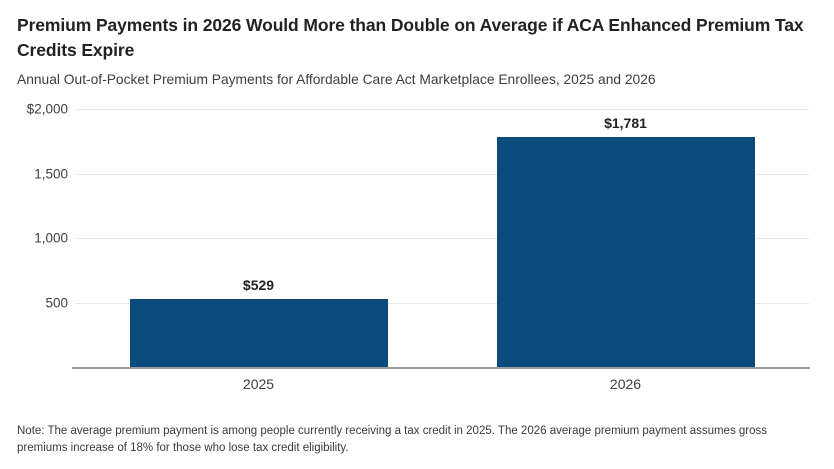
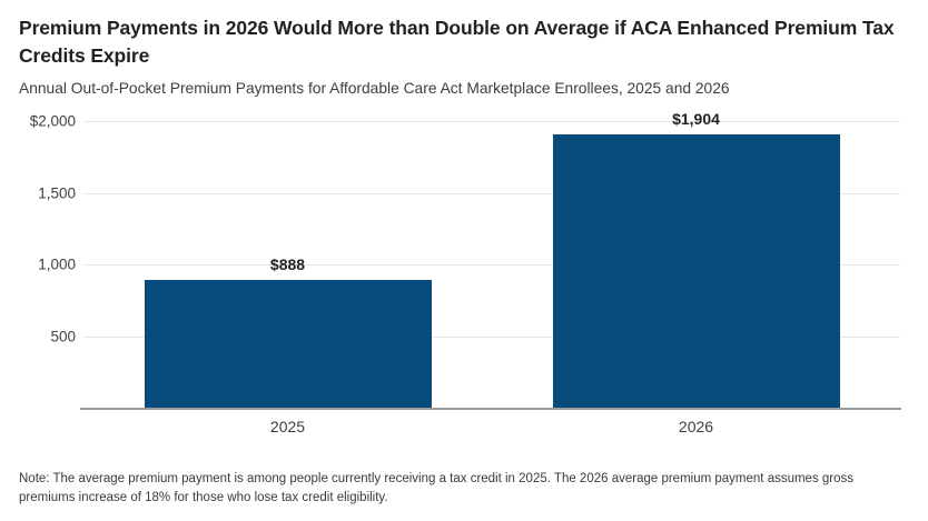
2025: $529 -> $888
2026: $1,781 -> $1,904
